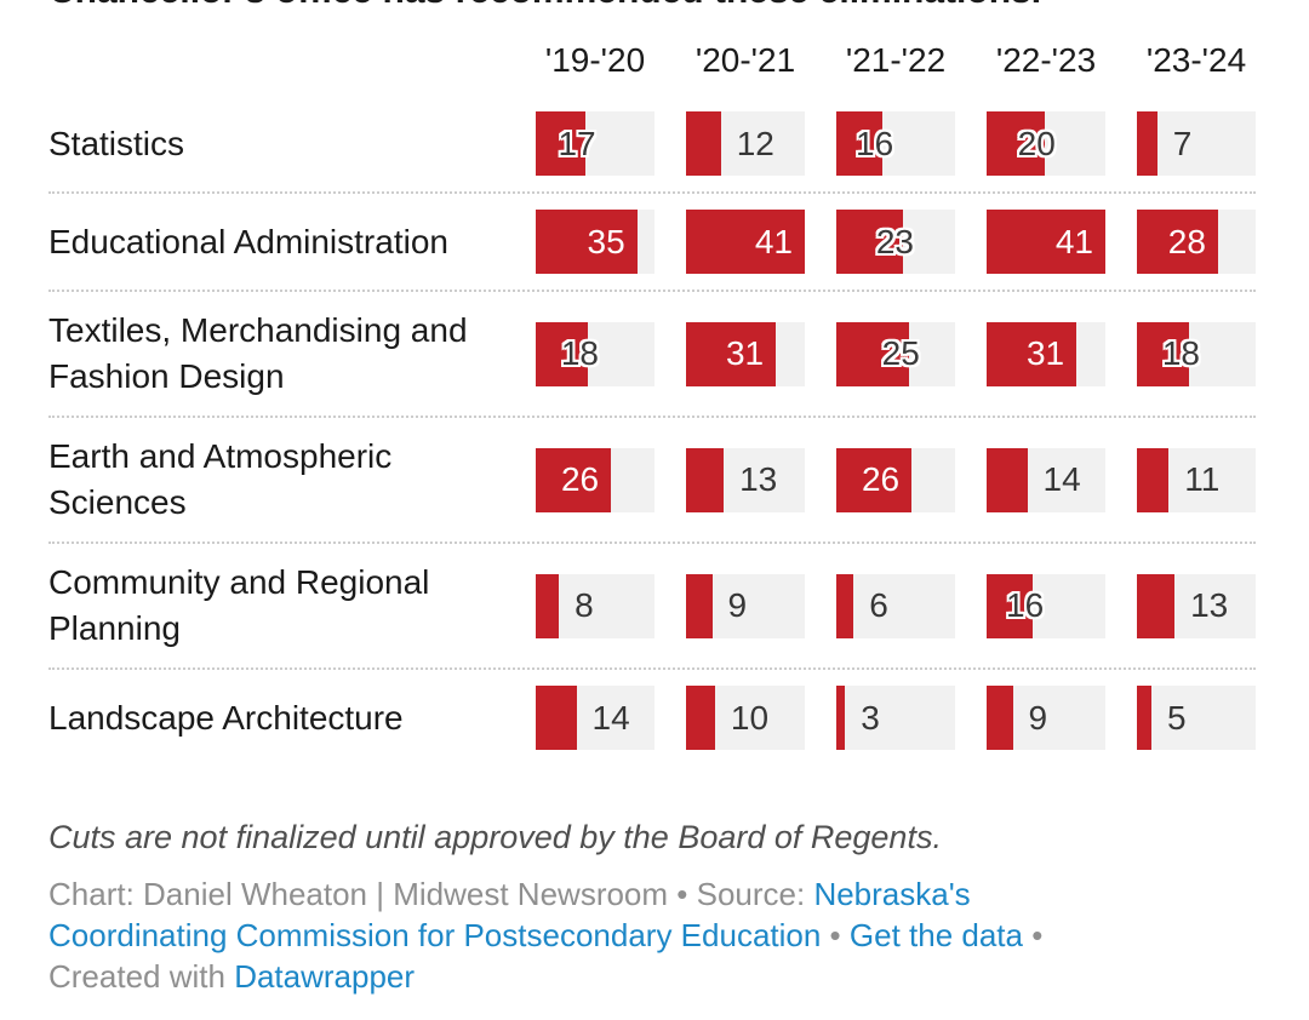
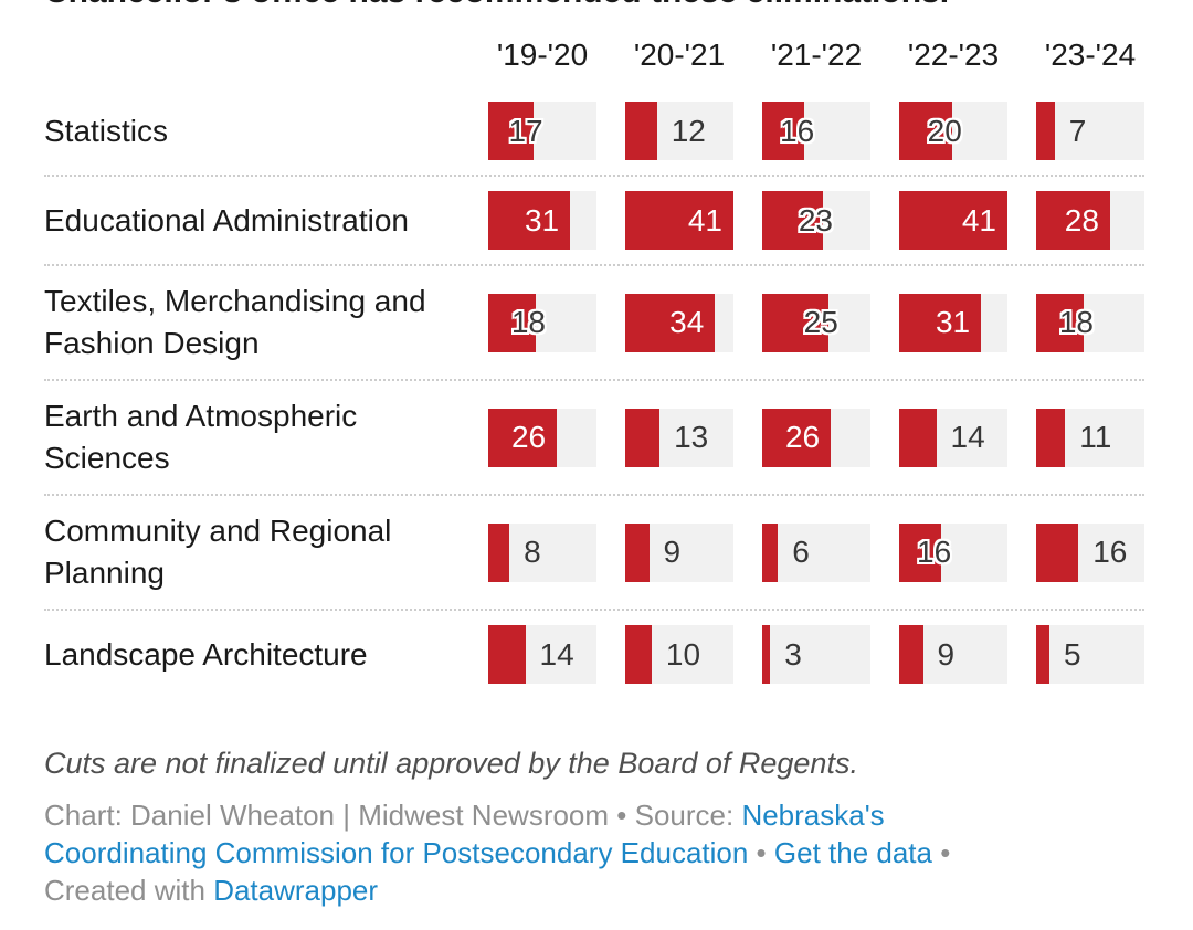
Educational Administration/'19-'20: 35 -> 31
Textiles, Merchandising and Fashion Design/'20-'21: 31 -> 34
Community and Regional Planning/'23-'24: 13 -> 16
